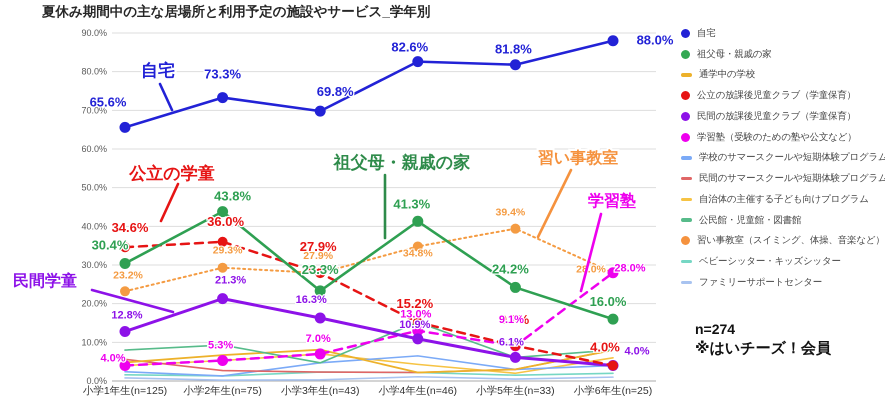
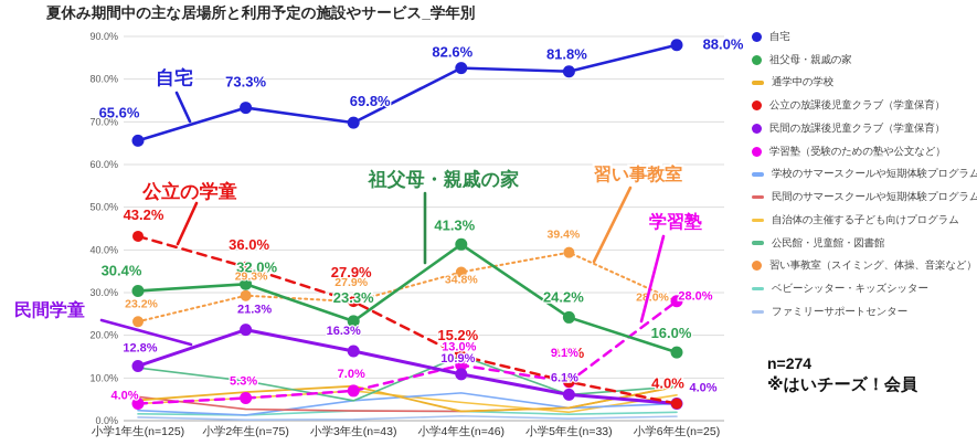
公立の放課後児童クラブ（学童保育）/小学1年生(n=125): 34.6% -> 43.2%
公民館・児童館・図書館/小学1年生(n=125): 8% -> 12%
祖父母・親戚の家/小学2年生(n=75): 43.8% -> 32.0%
